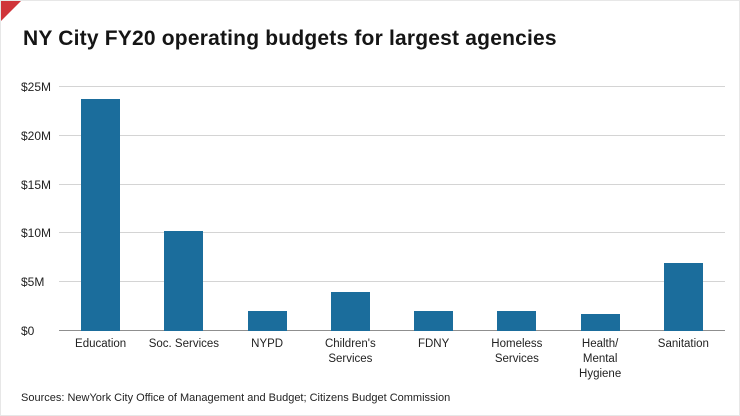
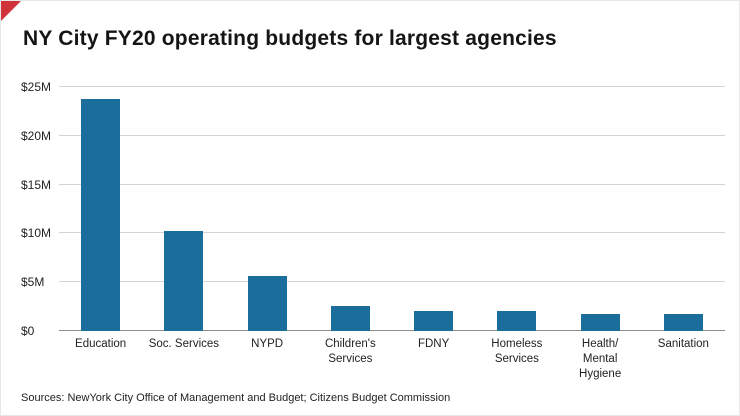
NYPD: $2M -> $6M
Children's Services: $4M -> $3M
Sanitation: $7M -> $2M
